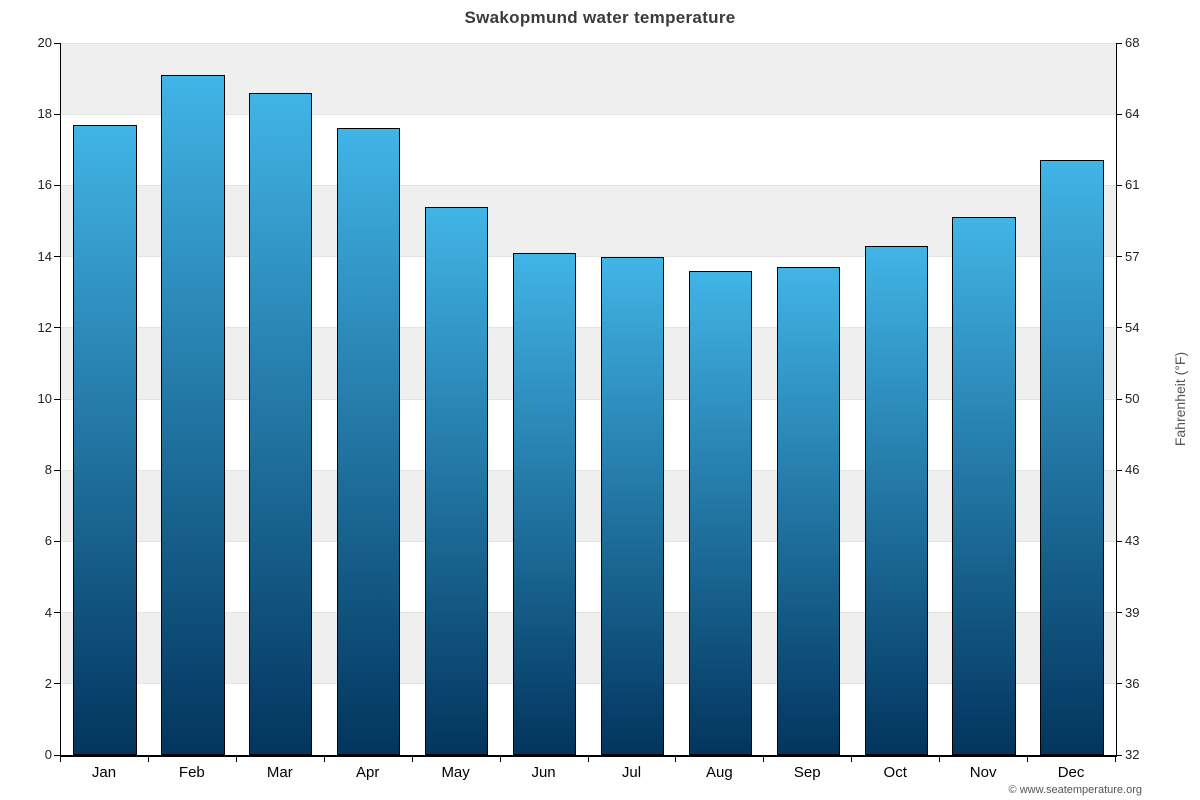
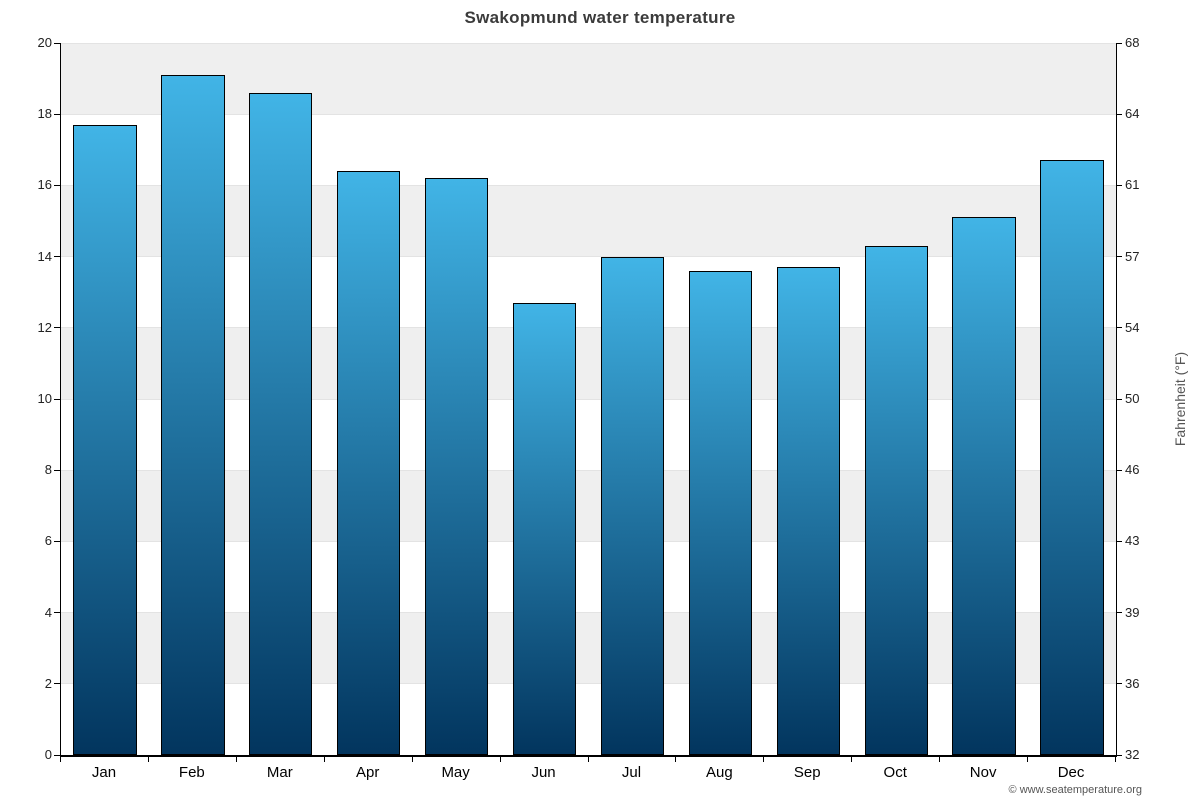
Apr: 17.6 -> 16.4
May: 15.4 -> 16.2
Jun: 14.1 -> 12.7
